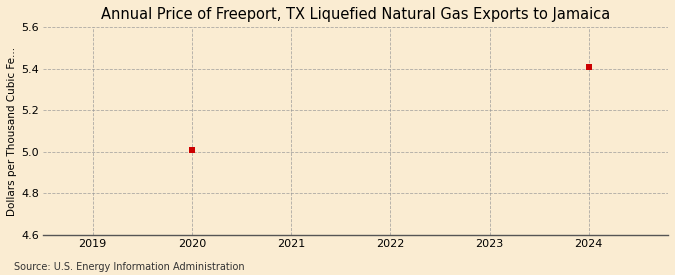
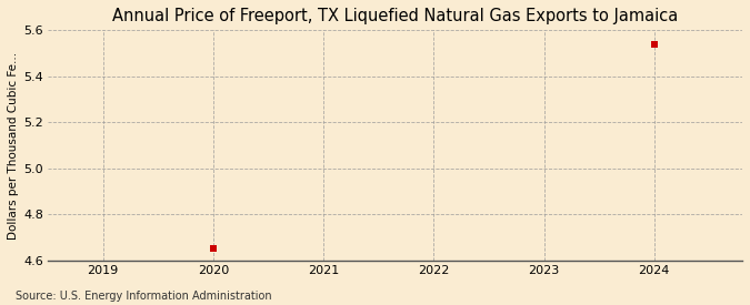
2020: 5.01 -> 4.65
2024: 5.41 -> 5.54
